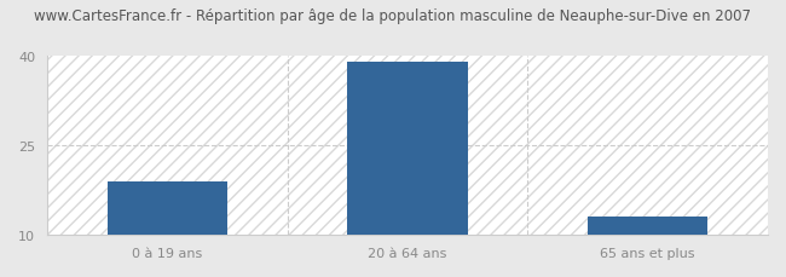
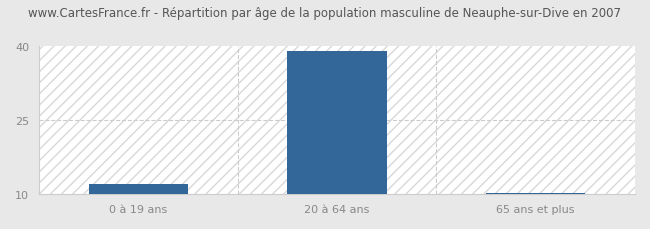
0 à 19 ans: 19.0 -> 12.0
65 ans et plus: 13.0 -> 10.2
